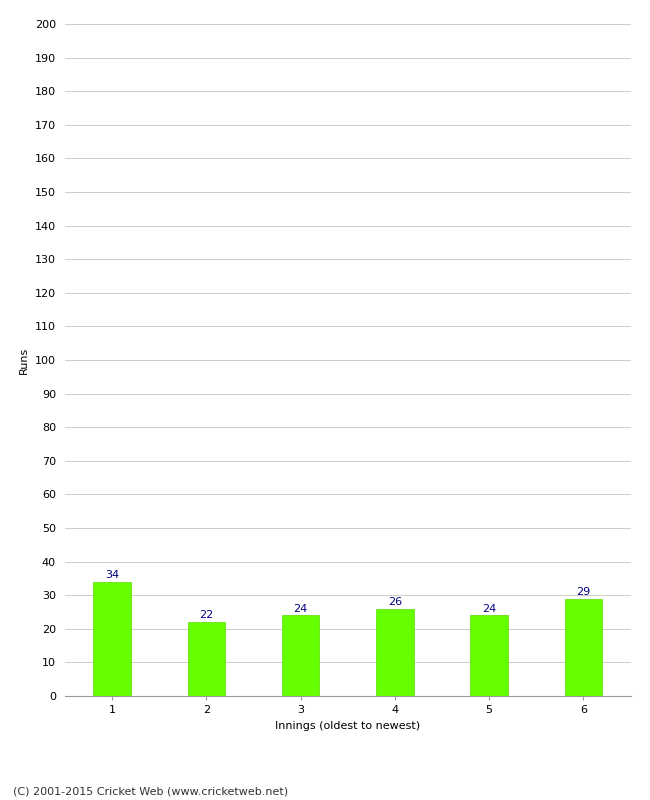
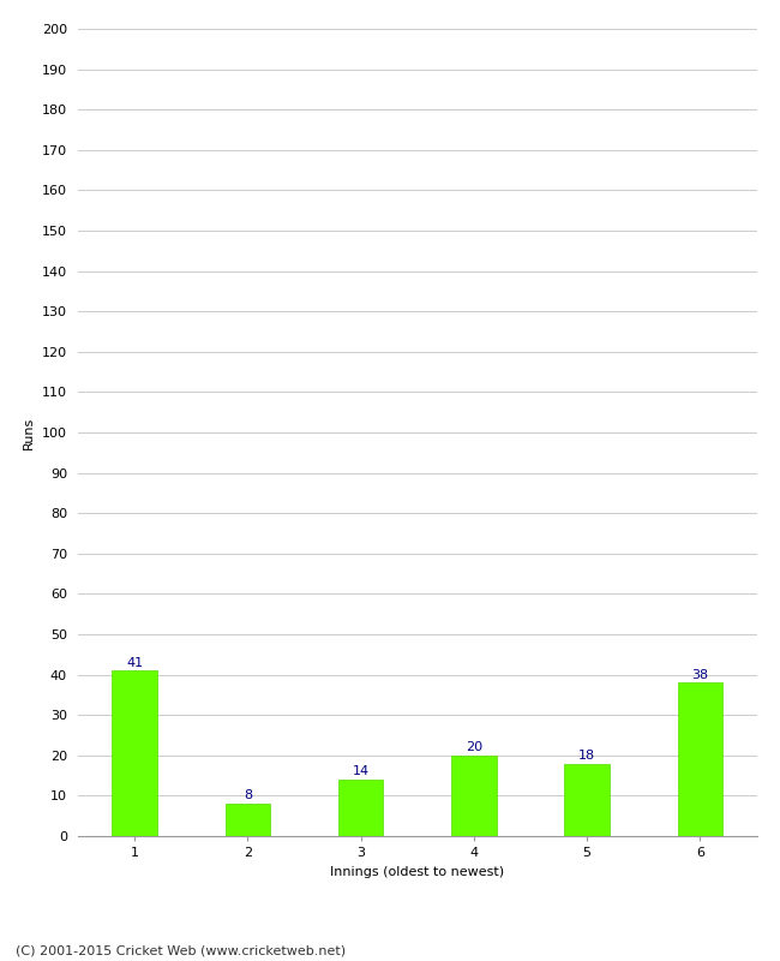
1: 34 -> 41
2: 22 -> 8
3: 24 -> 14
4: 26 -> 20
5: 24 -> 18
6: 29 -> 38
